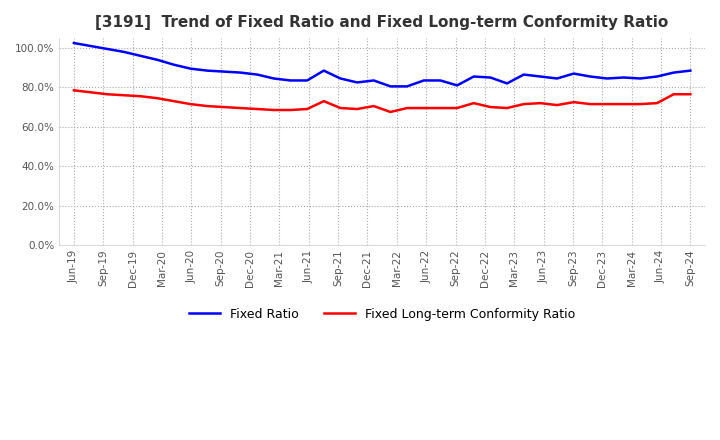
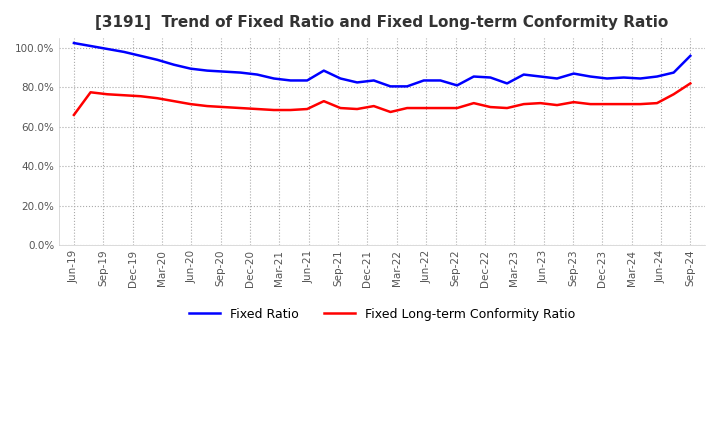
Fixed Long-term Conformity Ratio/Jun-19: 78% -> 66%
Fixed Ratio/Sep-24: 88% -> 96%
Fixed Long-term Conformity Ratio/Sep-24: 76% -> 82%
